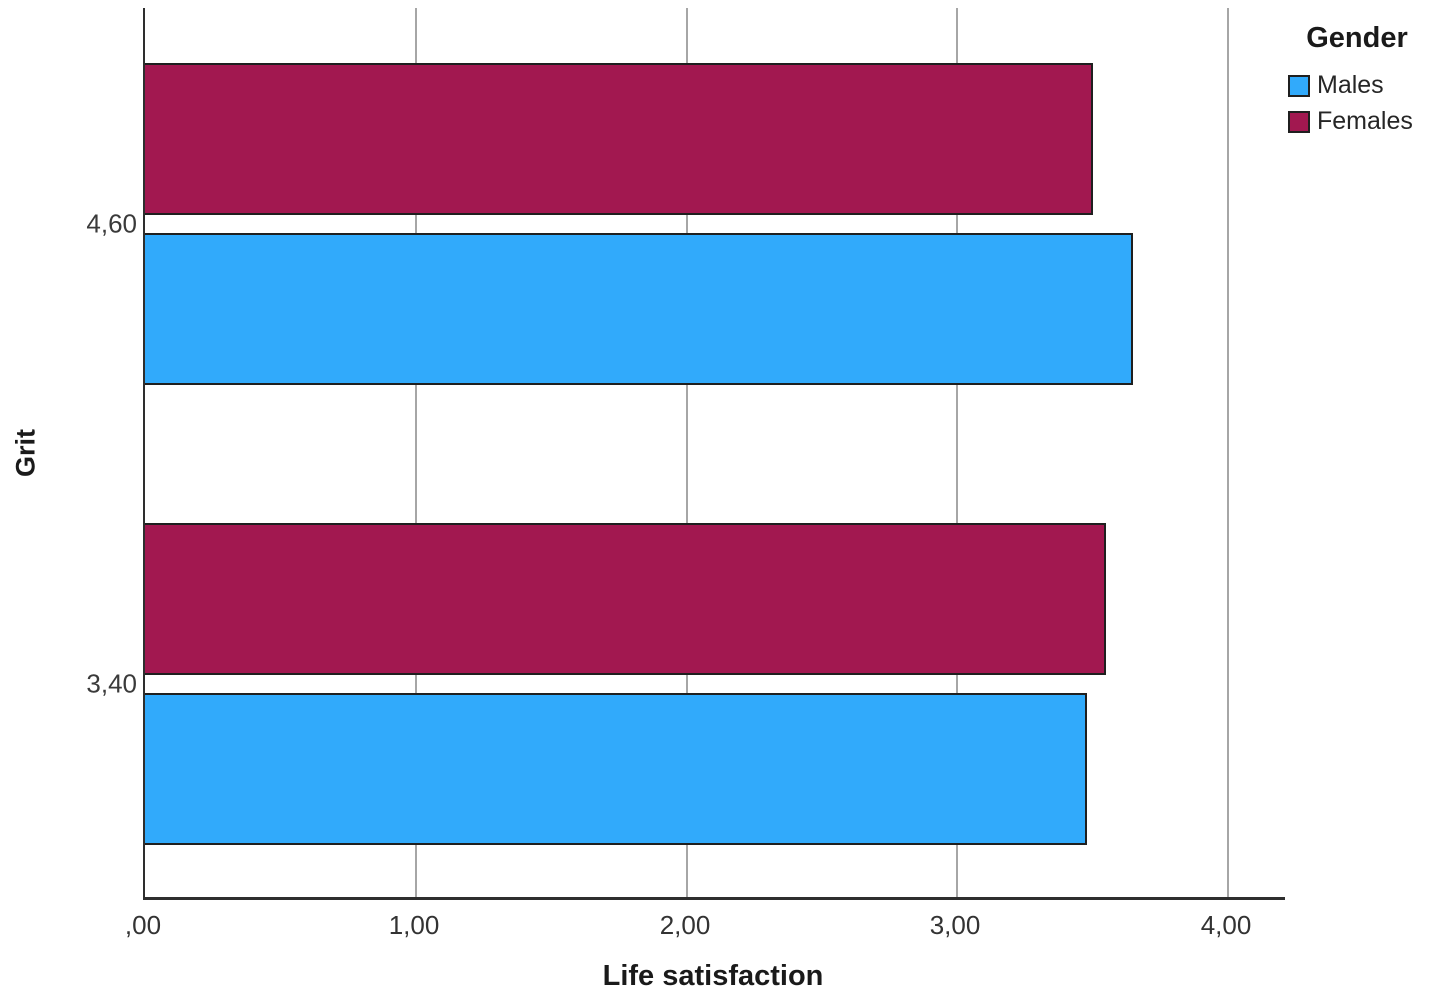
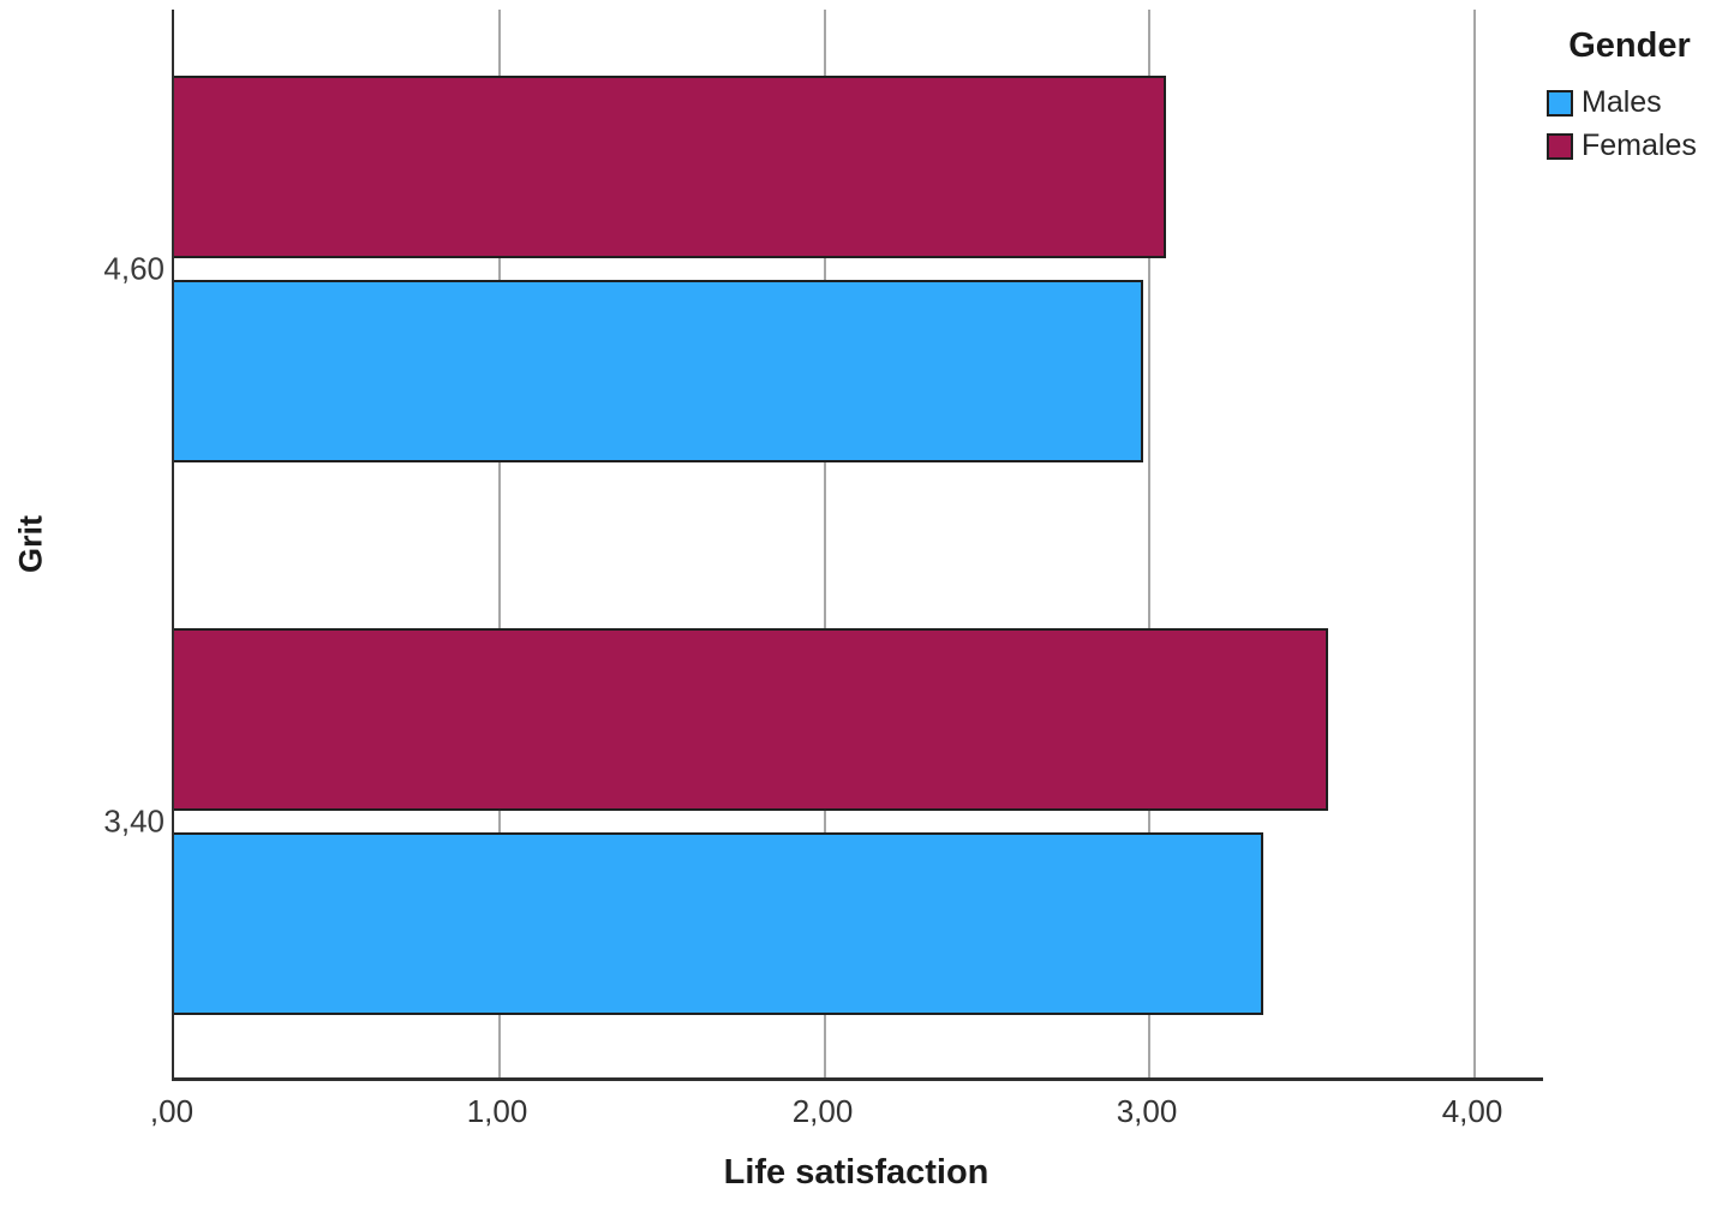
Males/4,60: 3,65 -> 2,98
Females/4,60: 3,50 -> 3,05
Males/3,40: 3,48 -> 3,35
